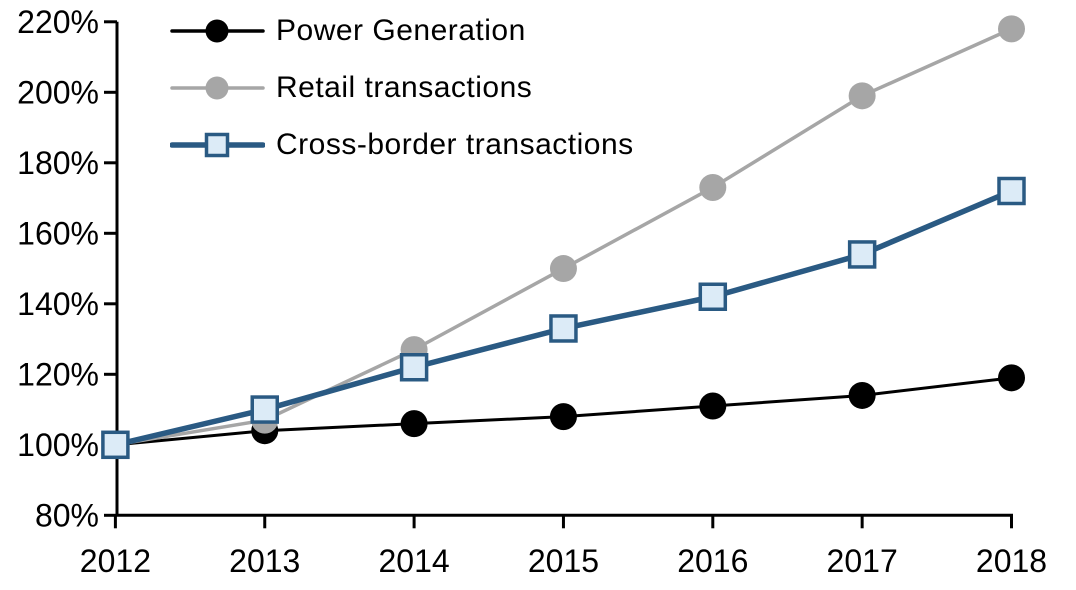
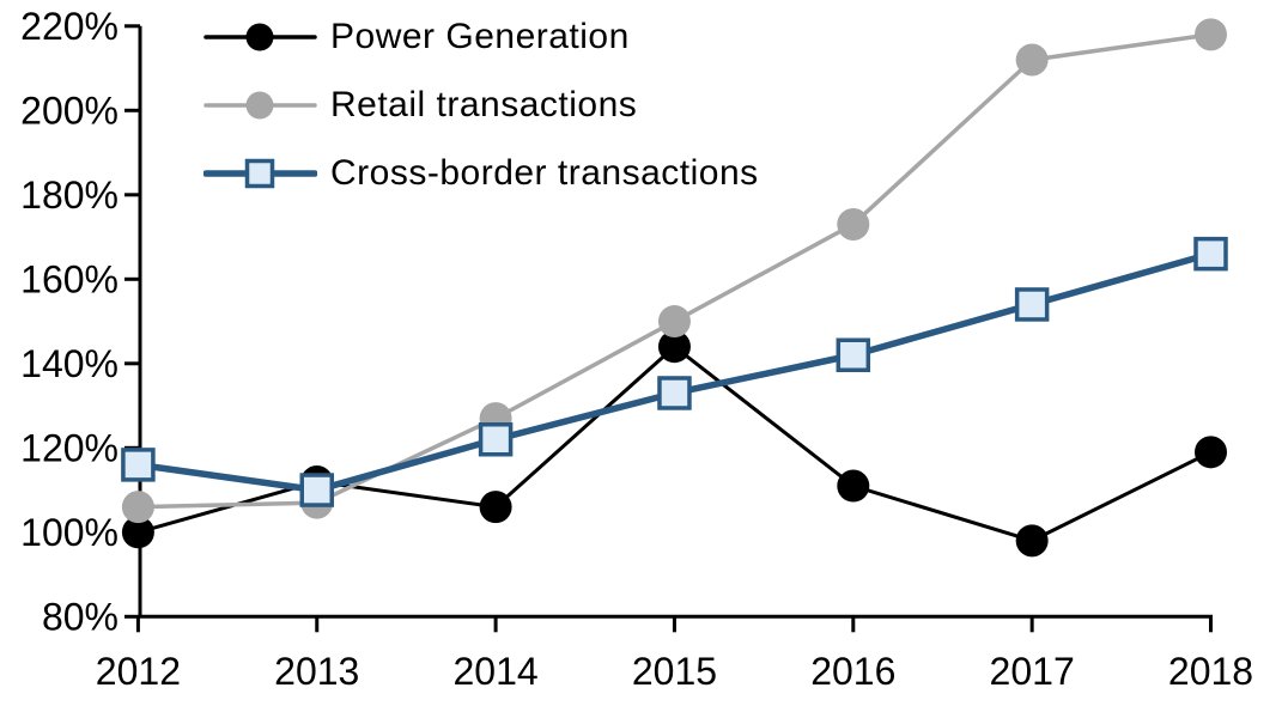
Retail transactions/2012: 100% -> 106%
Cross-border transactions/2012: 100% -> 116%
Power Generation/2013: 104% -> 112%
Power Generation/2015: 108% -> 144%
Power Generation/2017: 114% -> 98%
Retail transactions/2017: 199% -> 212%
Cross-border transactions/2018: 172% -> 166%
